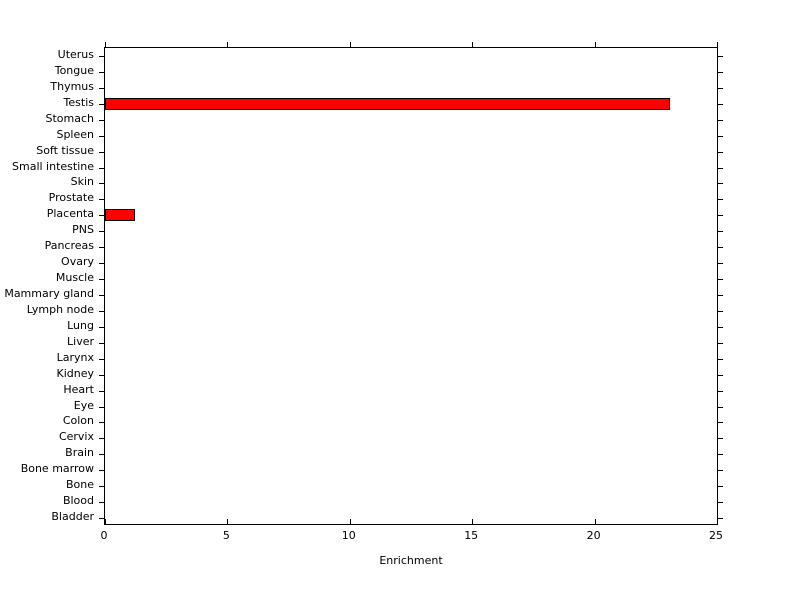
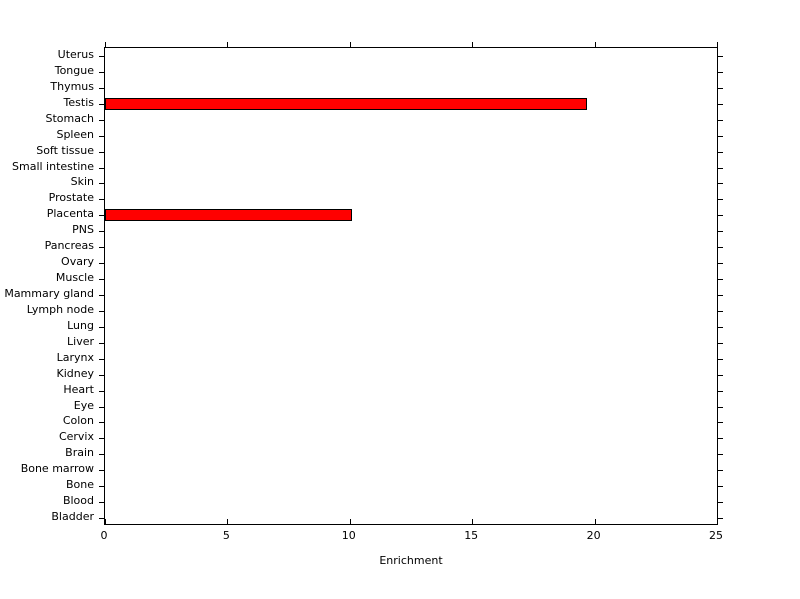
Testis: 23.1 -> 19.7
Placenta: 1.2 -> 10.1
